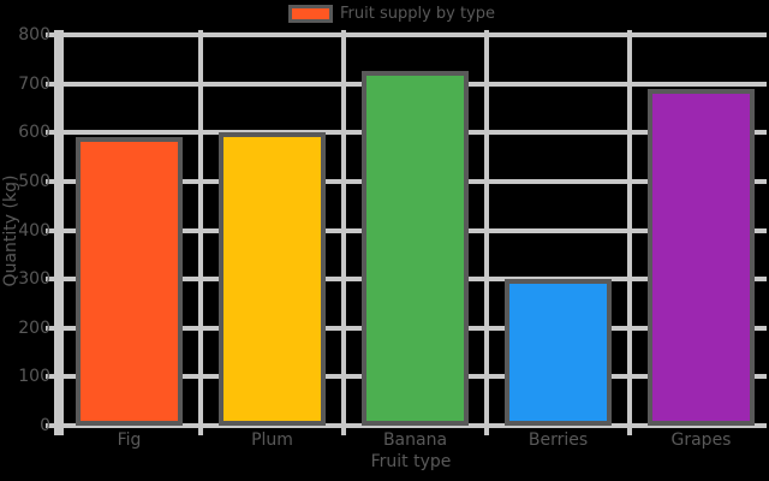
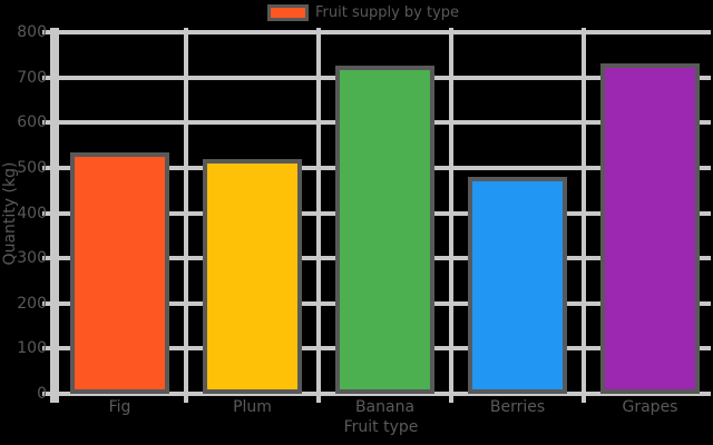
Fig: 590 -> 540
Plum: 600 -> 520
Berries: 300 -> 480
Grapes: 690 -> 730
